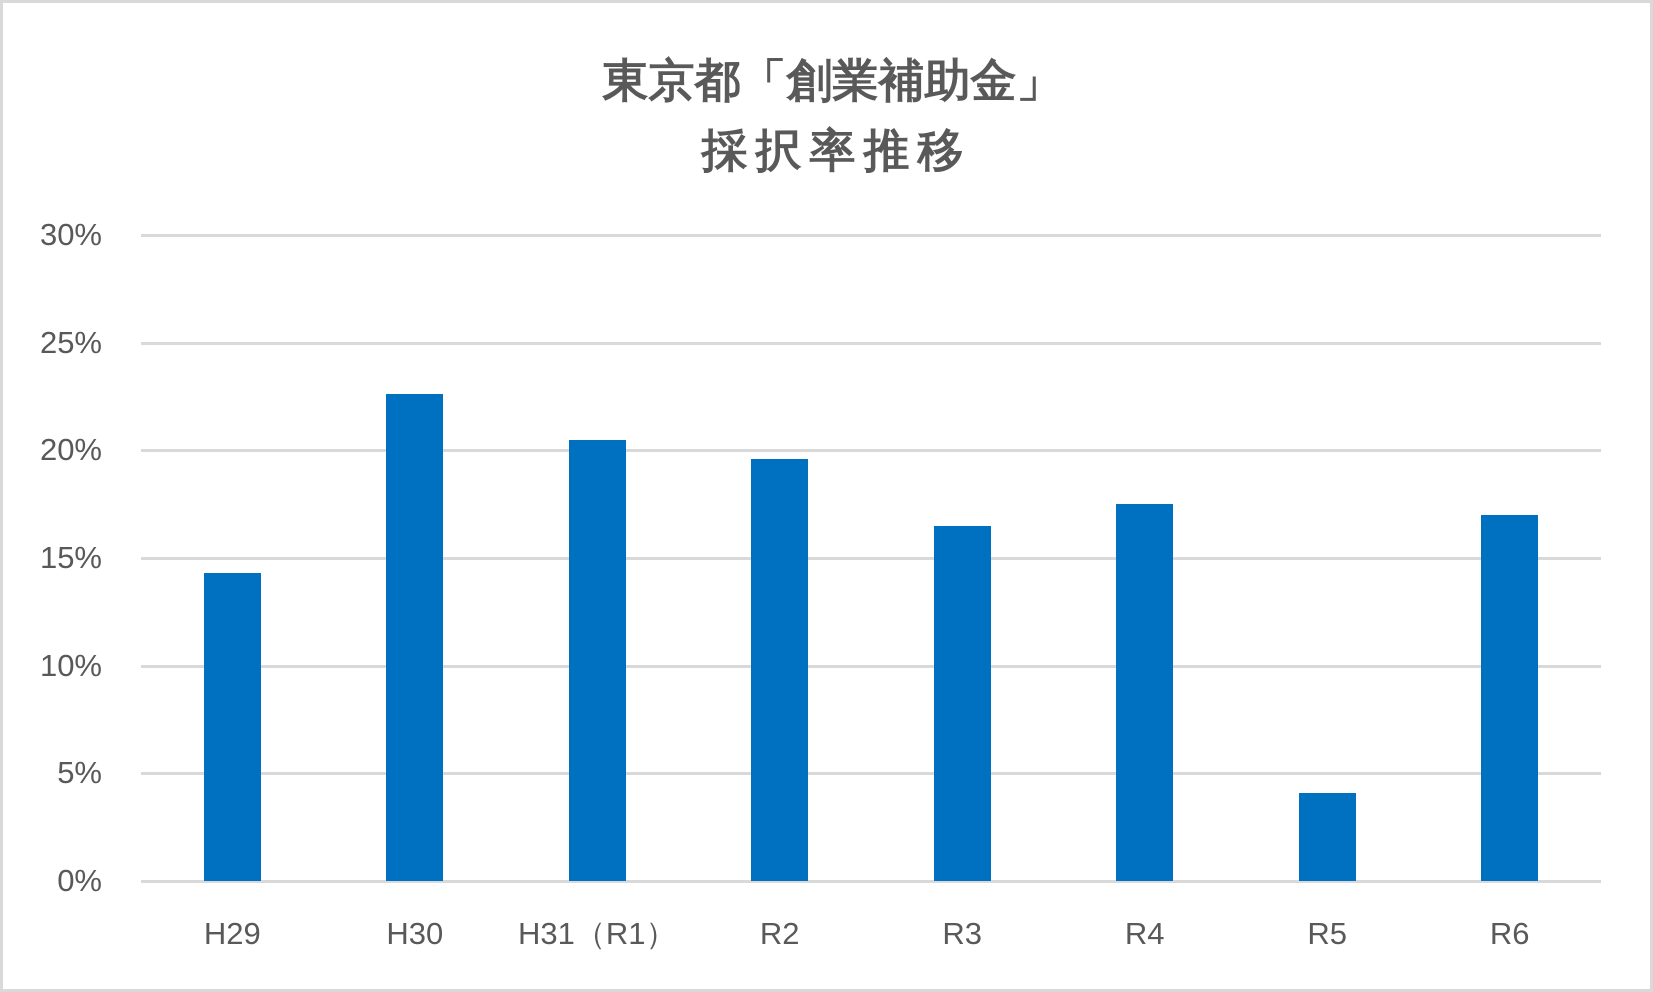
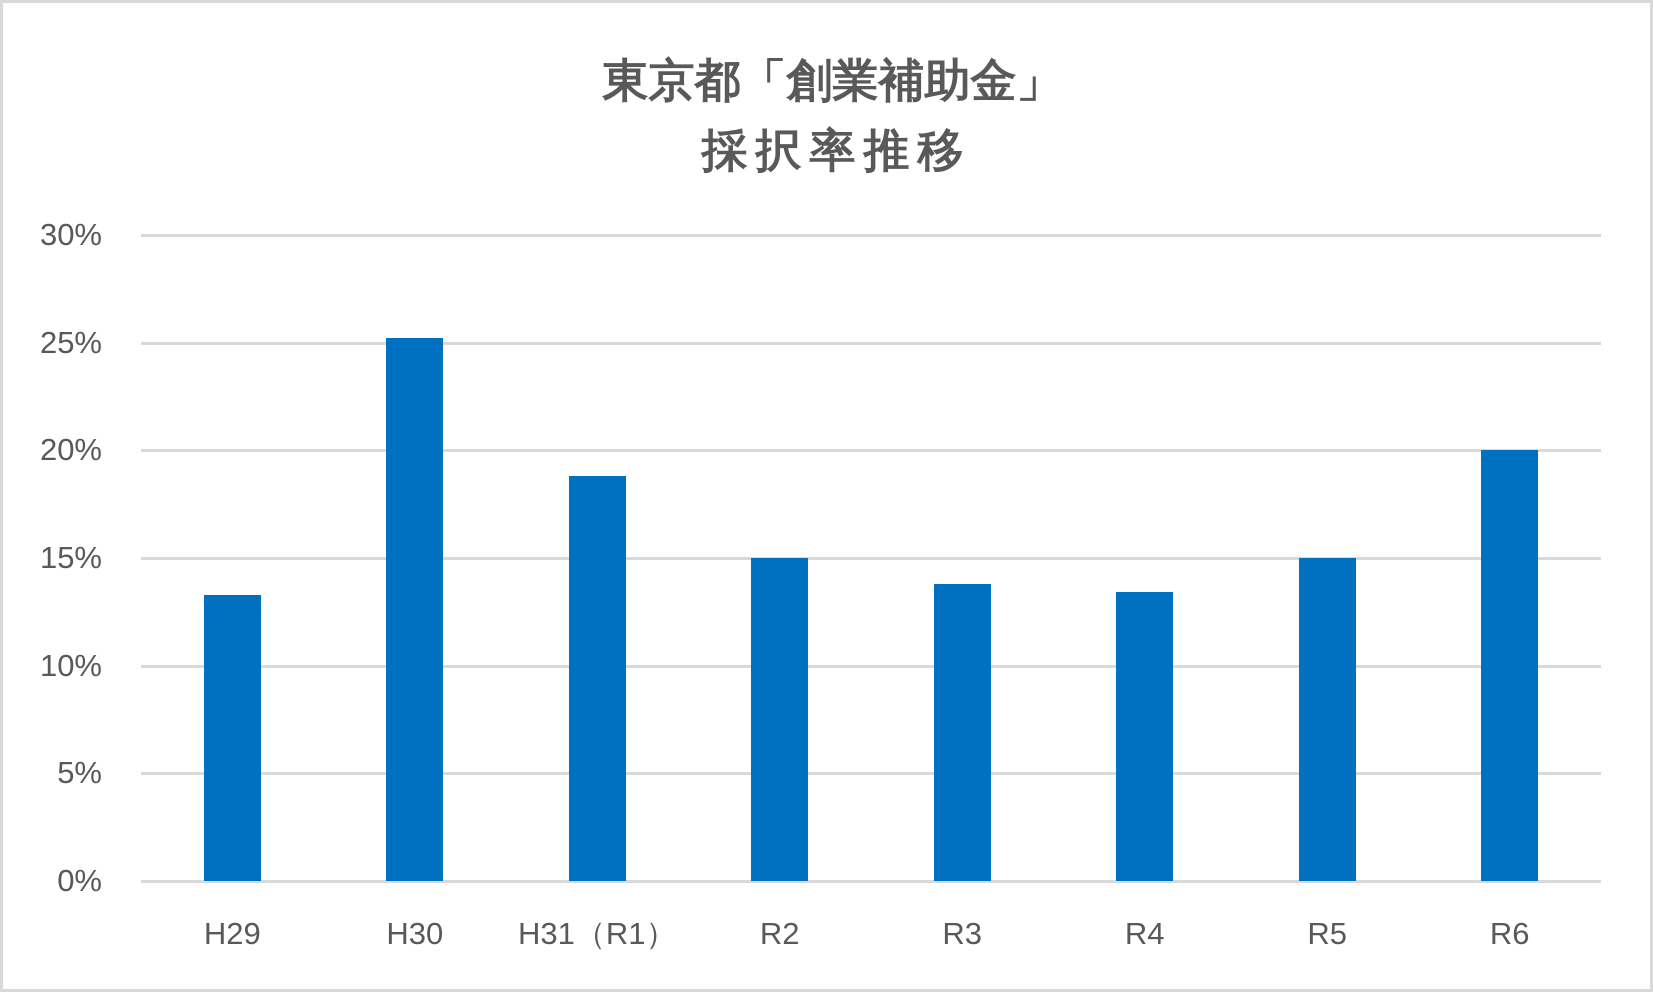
H29: 14.3% -> 13.3%
H30: 22.6% -> 25.2%
H31（R1）: 20.5% -> 18.8%
R2: 19.6% -> 15.0%
R3: 16.5% -> 13.8%
R4: 17.5% -> 13.4%
R5: 4.1% -> 15.0%
R6: 17.0% -> 20.0%
